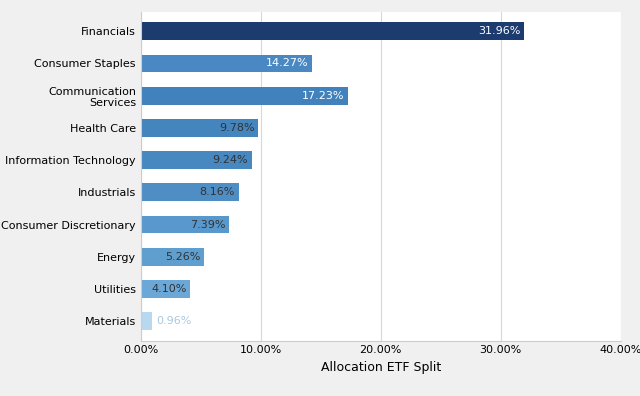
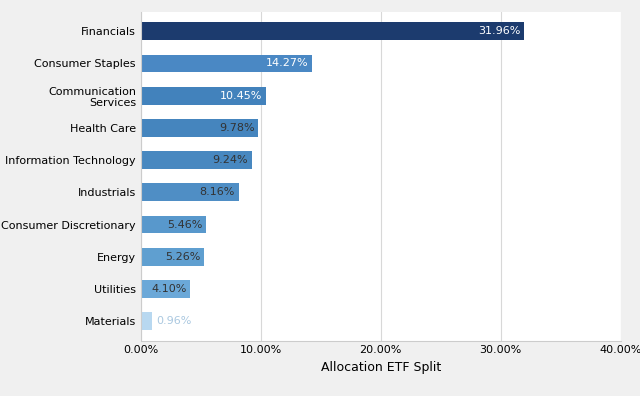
Communication Services: 17.23% -> 10.45%
Consumer Discretionary: 7.39% -> 5.46%
